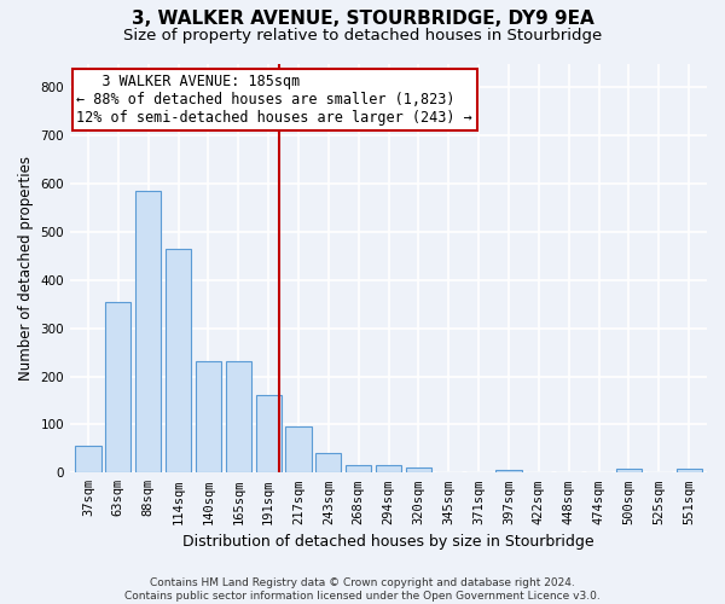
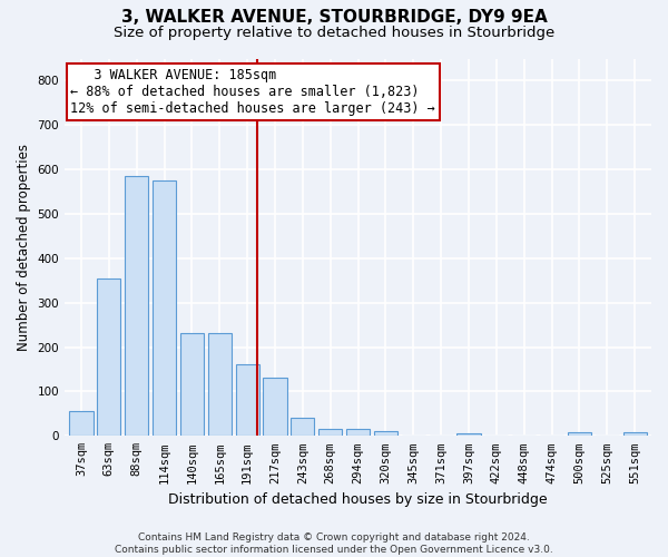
114sqm: 465 -> 575
217sqm: 95 -> 130
